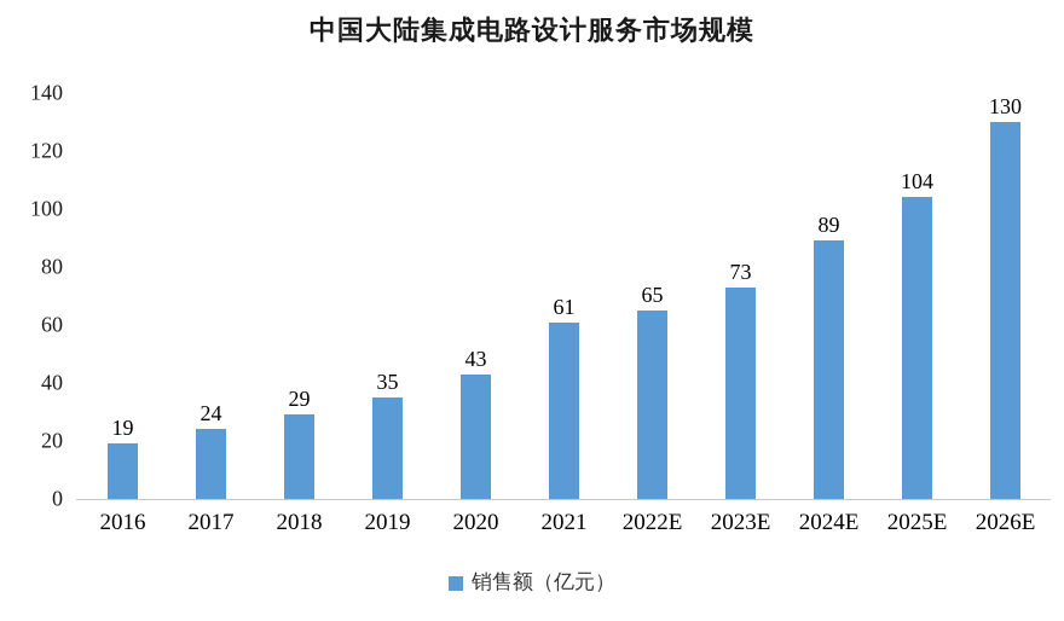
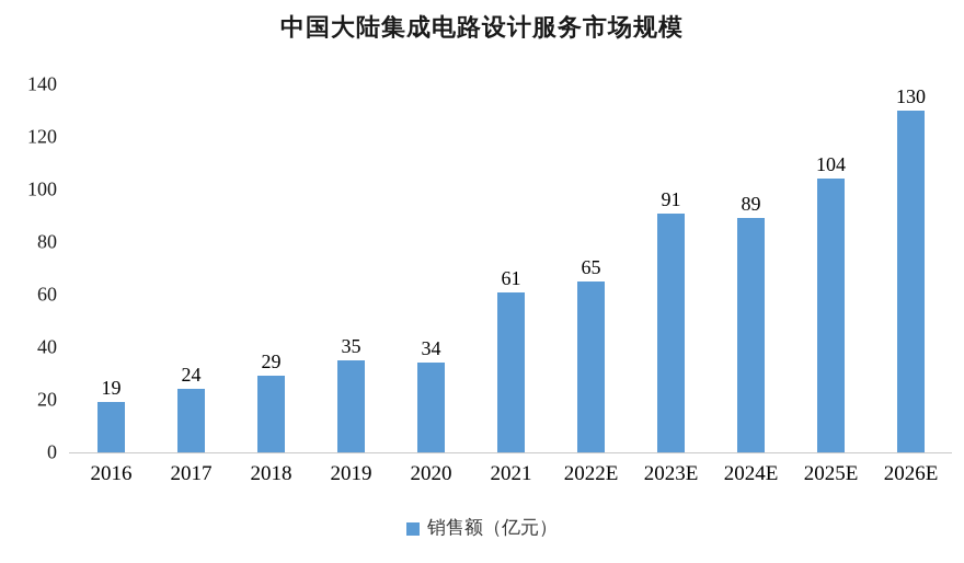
2020: 43 -> 34
2023E: 73 -> 91
